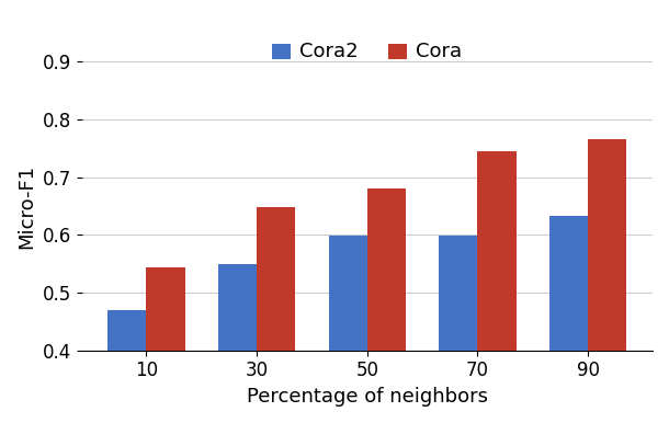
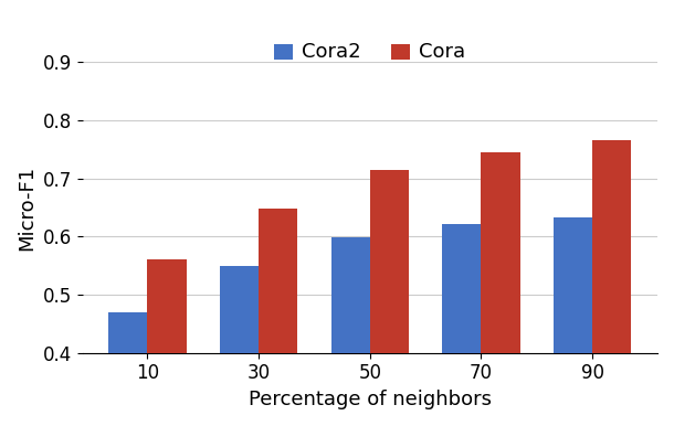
Cora/10: 0.544 -> 0.560
Cora/50: 0.680 -> 0.714
Cora2/70: 0.598 -> 0.621
